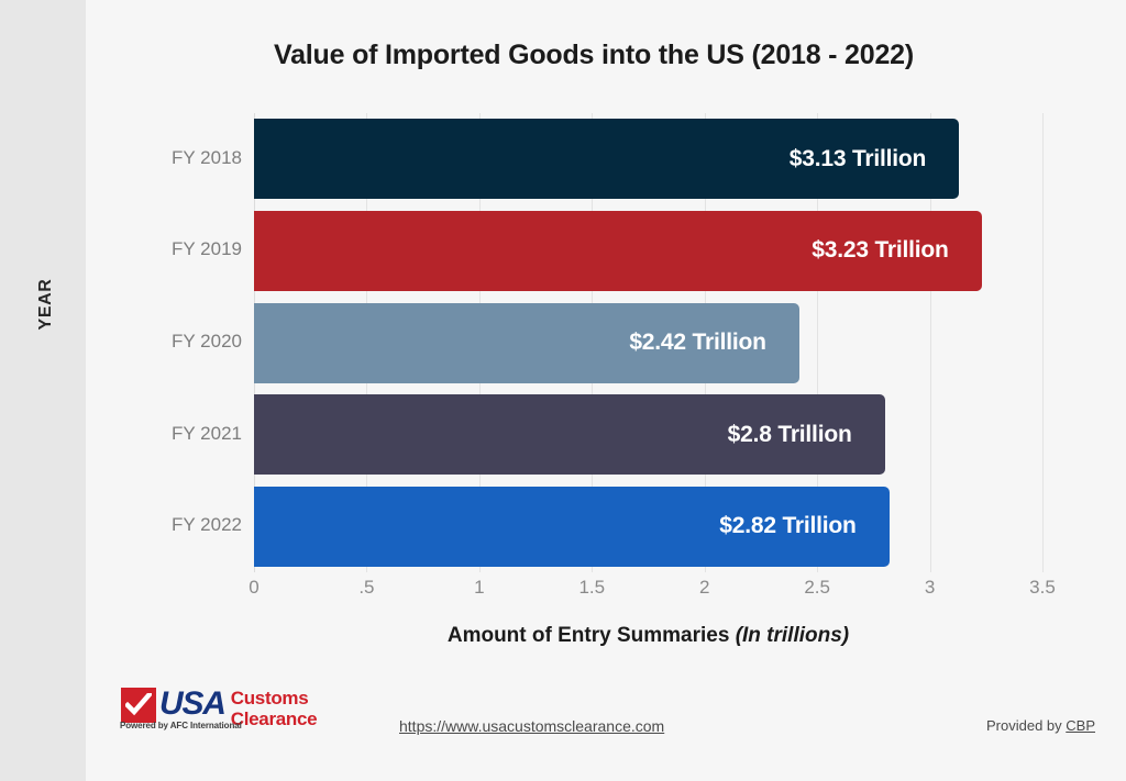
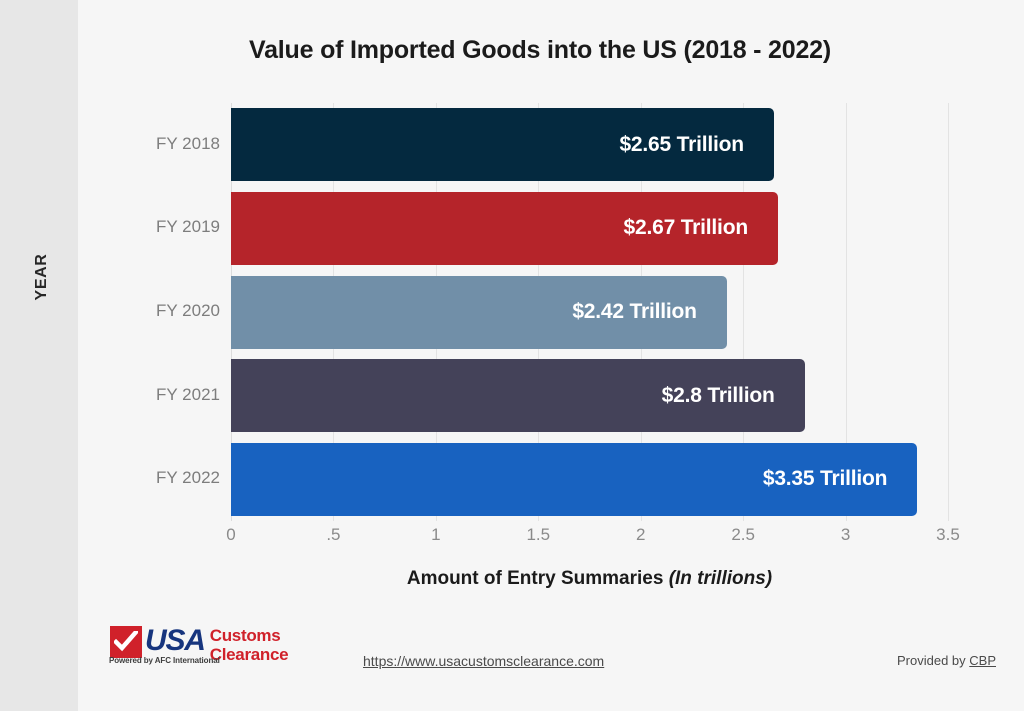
FY 2018: $3.13 -> $2.65
FY 2019: $3.23 -> $2.67
FY 2022: $2.82 -> $3.35
